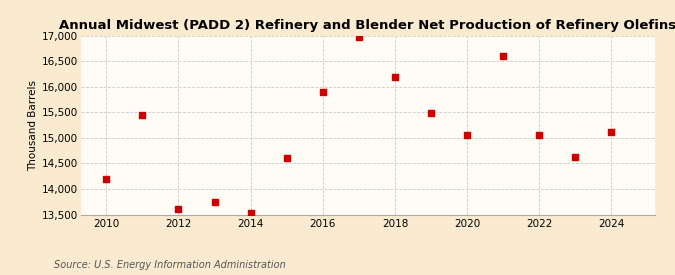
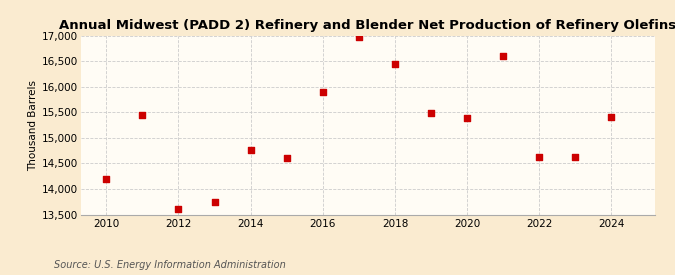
2014: 13,520 -> 14,760
2018: 16,200 -> 16,440
2020: 15,050 -> 15,380
2022: 15,050 -> 14,620
2024: 15,120 -> 15,400
